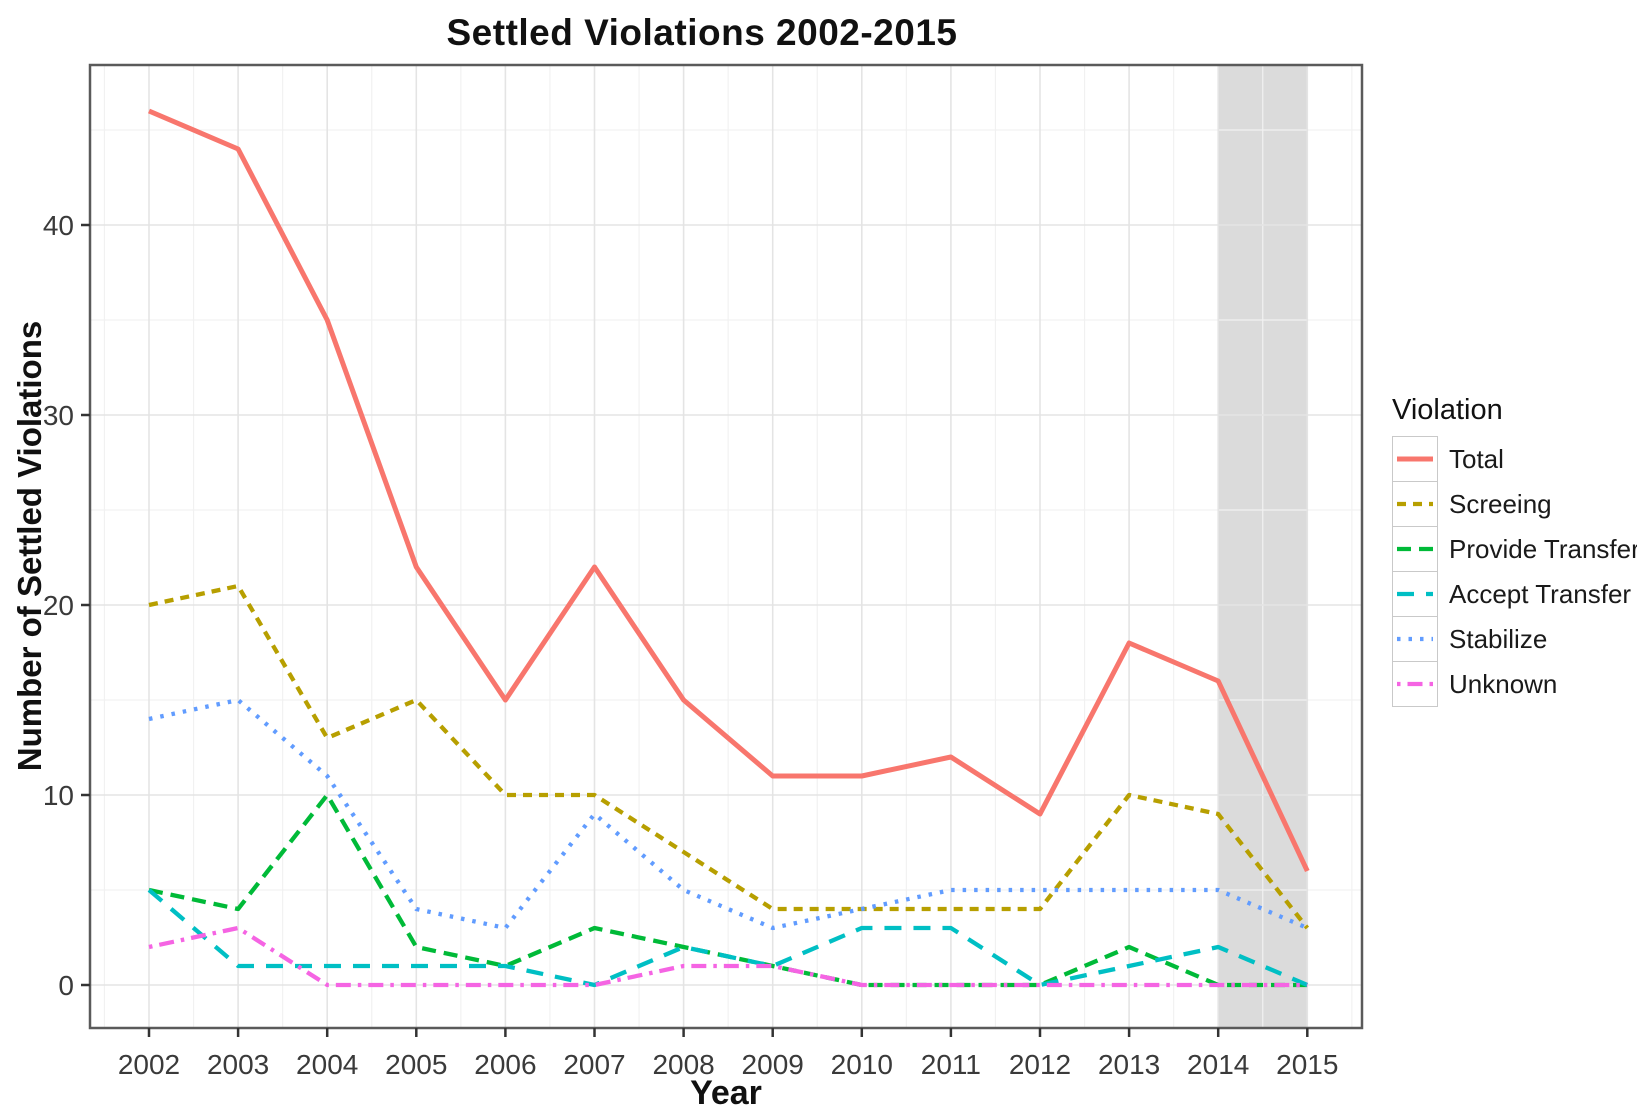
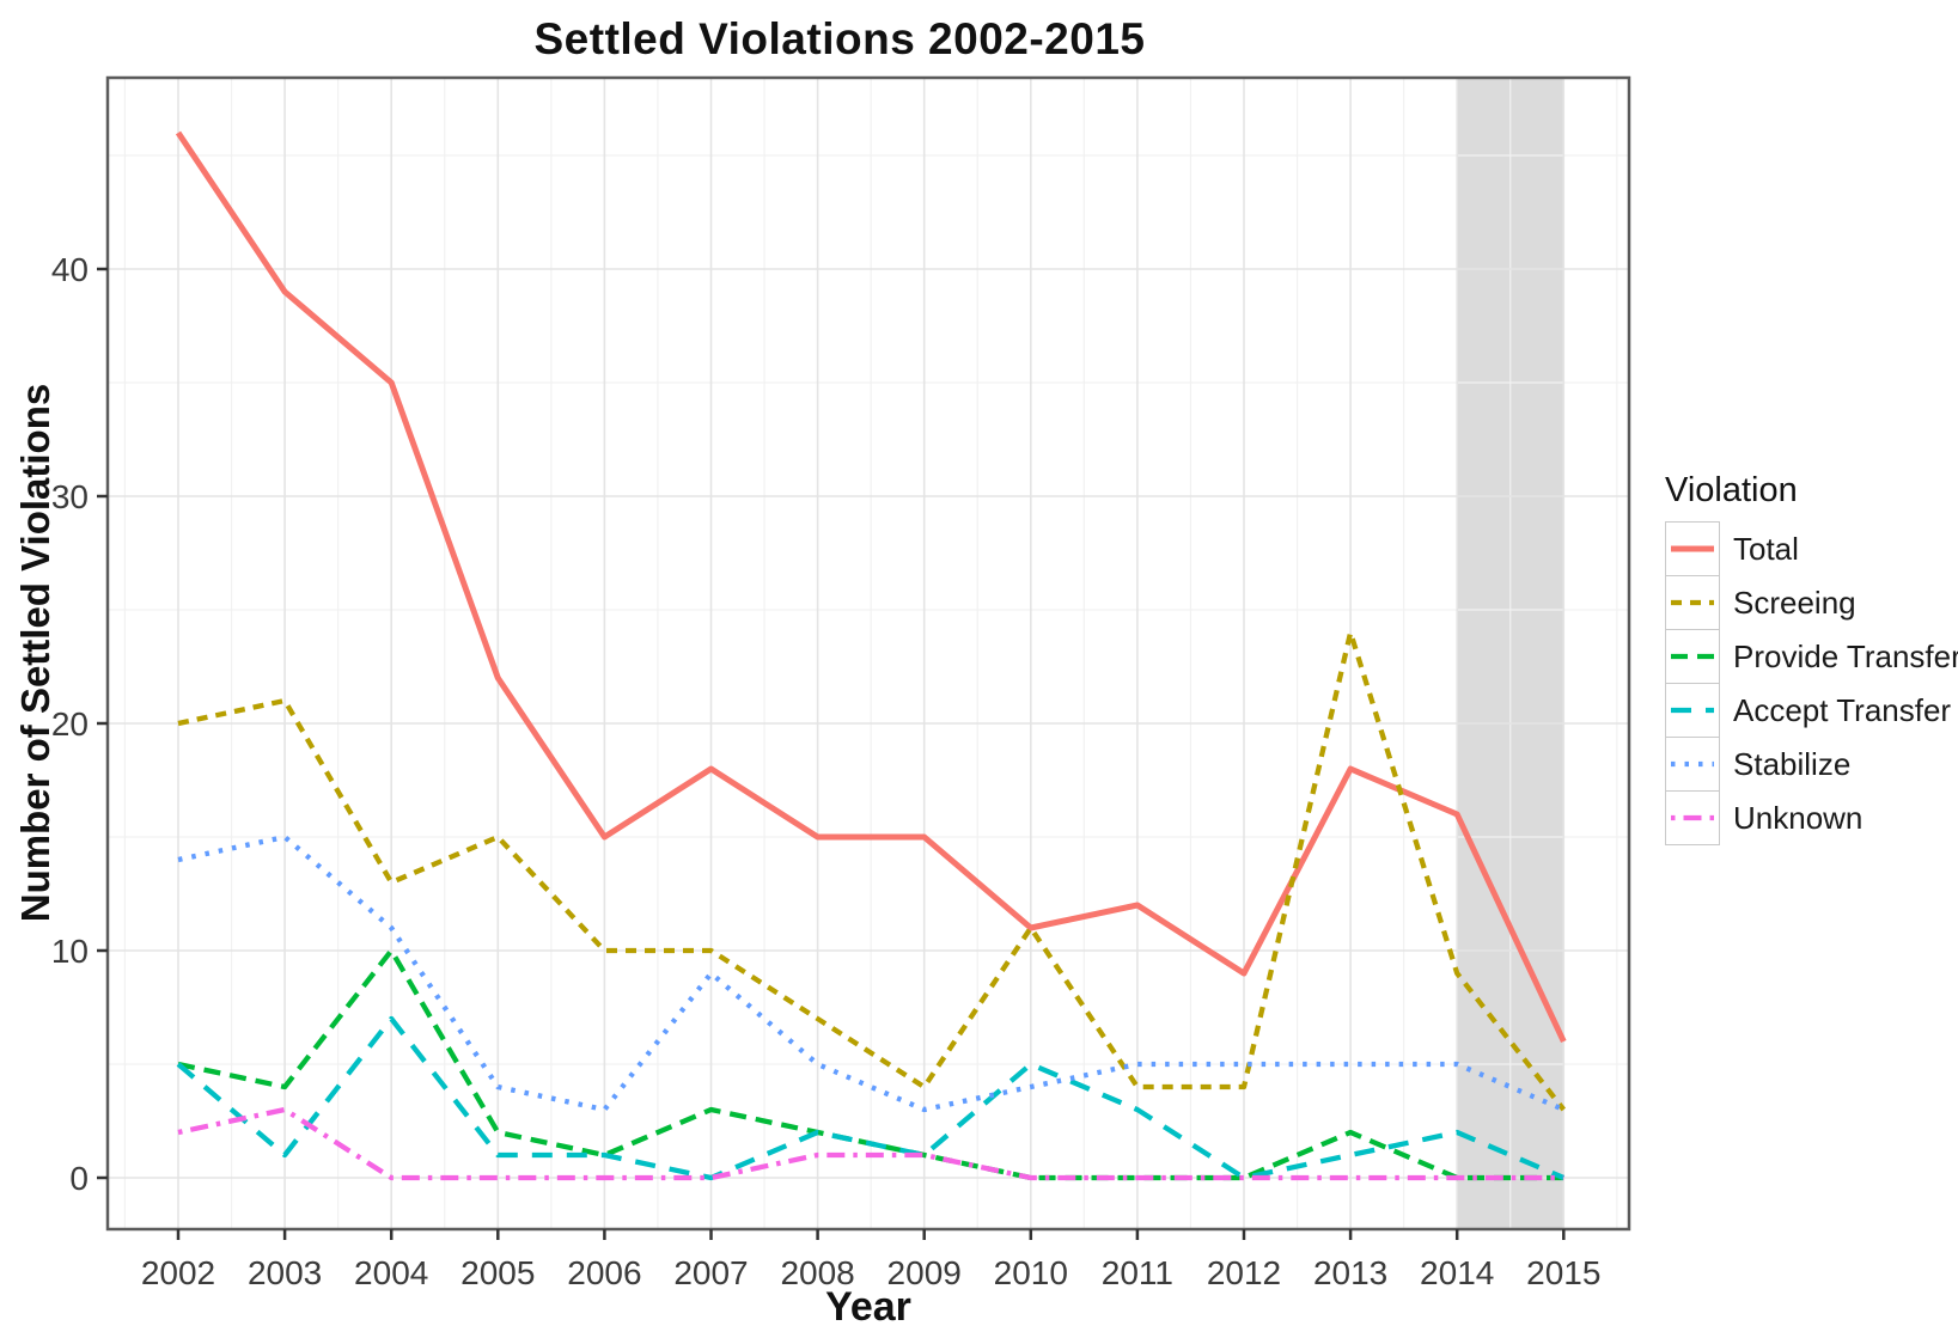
Total/2003: 44 -> 39
Accept Transfer/2004: 1 -> 7
Total/2007: 22 -> 18
Total/2009: 11 -> 15
Screeing/2010: 4 -> 11
Accept Transfer/2010: 3 -> 5
Screeing/2013: 10 -> 24
